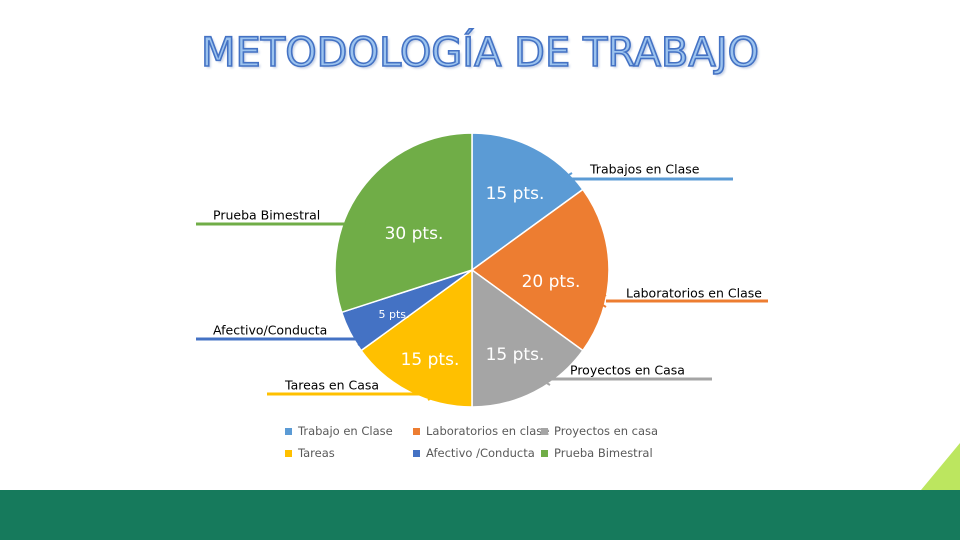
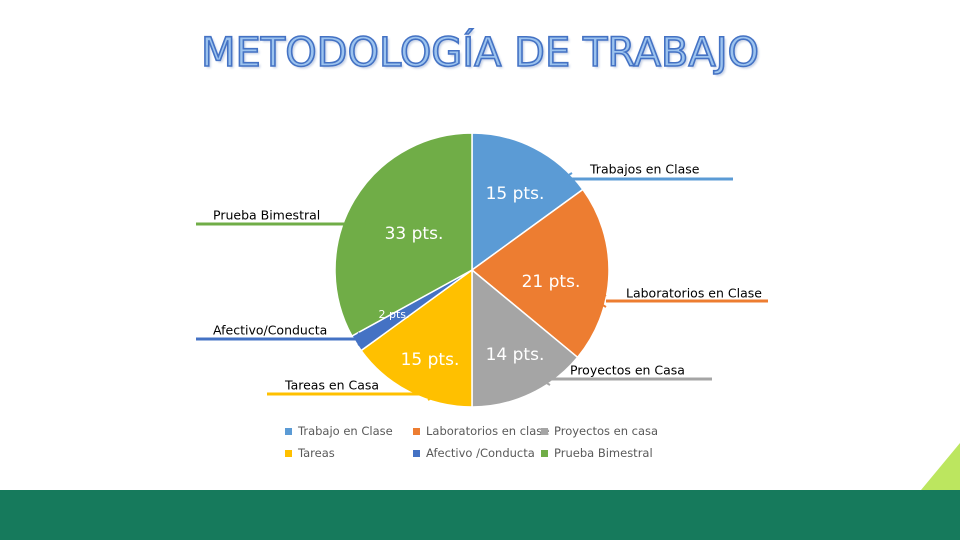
Laboratorios en clase: 20 -> 21
Proyectos en casa: 15 -> 14
Afectivo /Conducta: 5 -> 2
Prueba Bimestral: 30 -> 33
